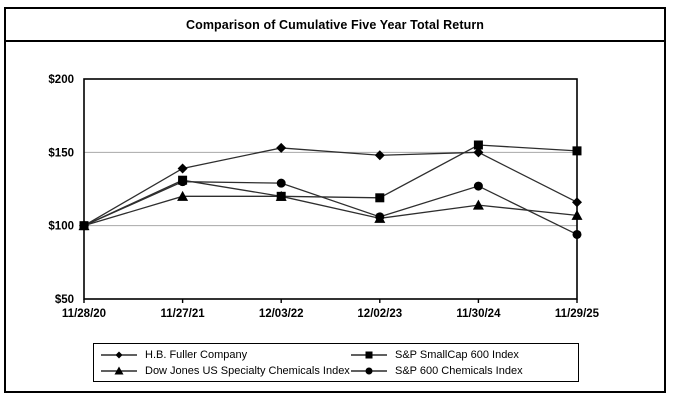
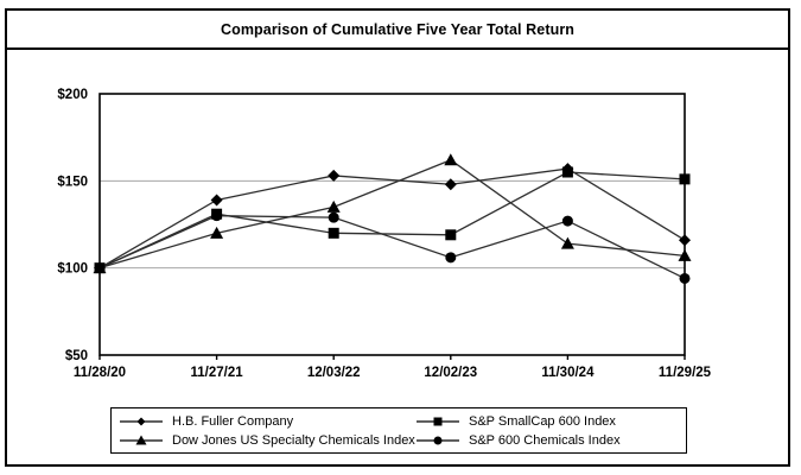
Dow Jones US Specialty Chemicals Index/12/03/22: $120 -> $135
Dow Jones US Specialty Chemicals Index/12/02/23: $105 -> $162
H.B. Fuller Company/11/30/24: $150 -> $157
